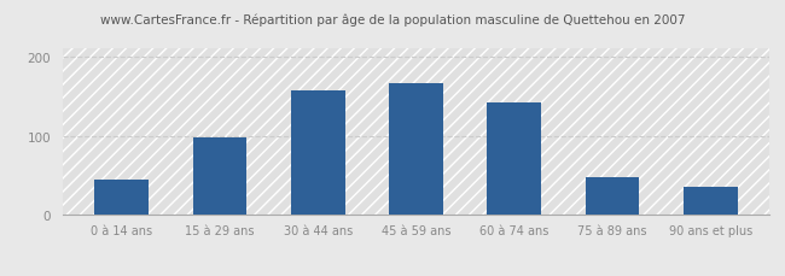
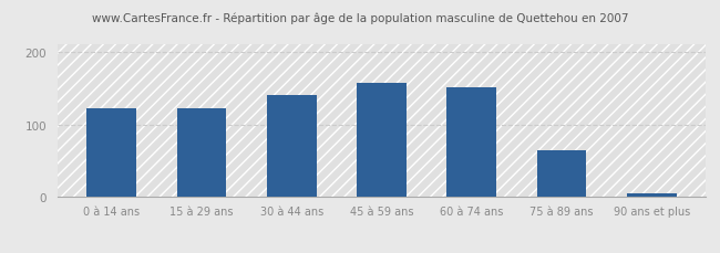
0 à 14 ans: 44 -> 122
15 à 29 ans: 98 -> 123
30 à 44 ans: 158 -> 140
45 à 59 ans: 166 -> 158
60 à 74 ans: 142 -> 152
75 à 89 ans: 48 -> 65
90 ans et plus: 36 -> 5
